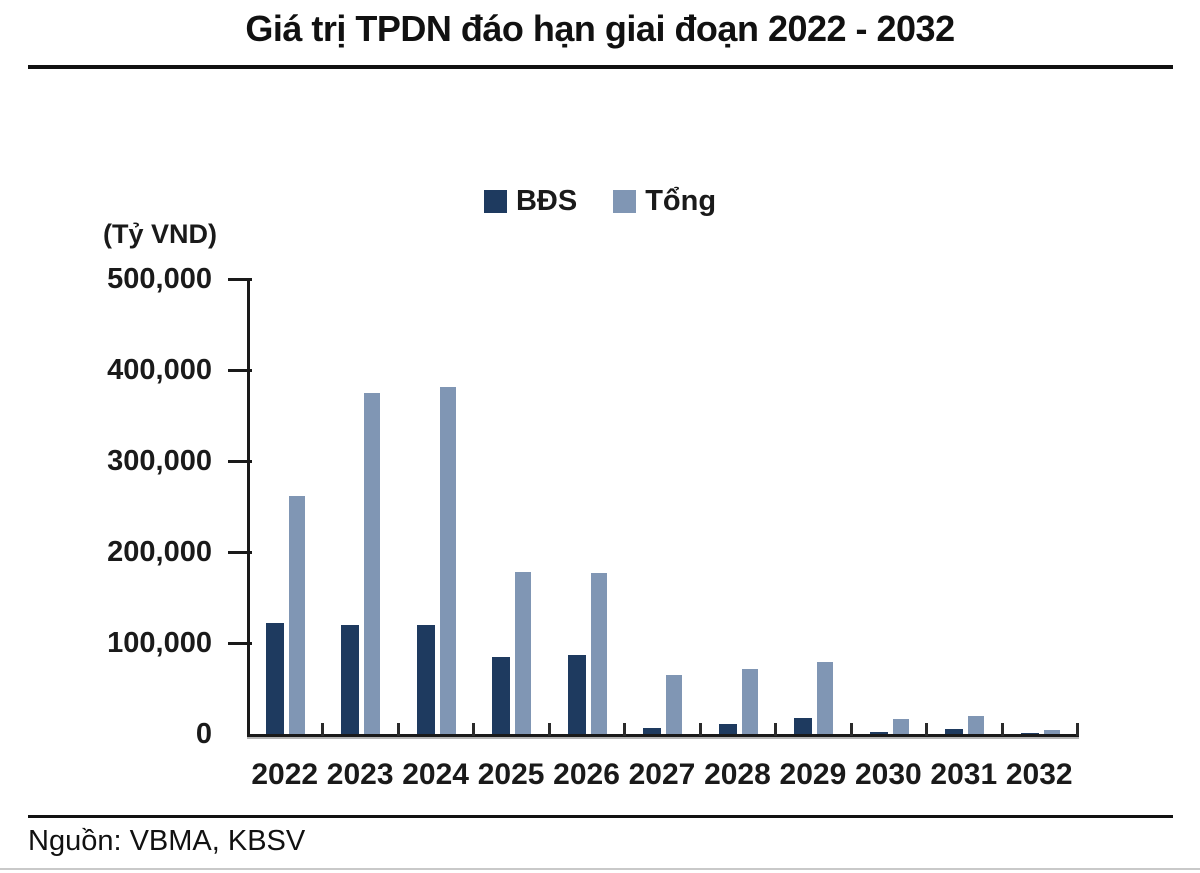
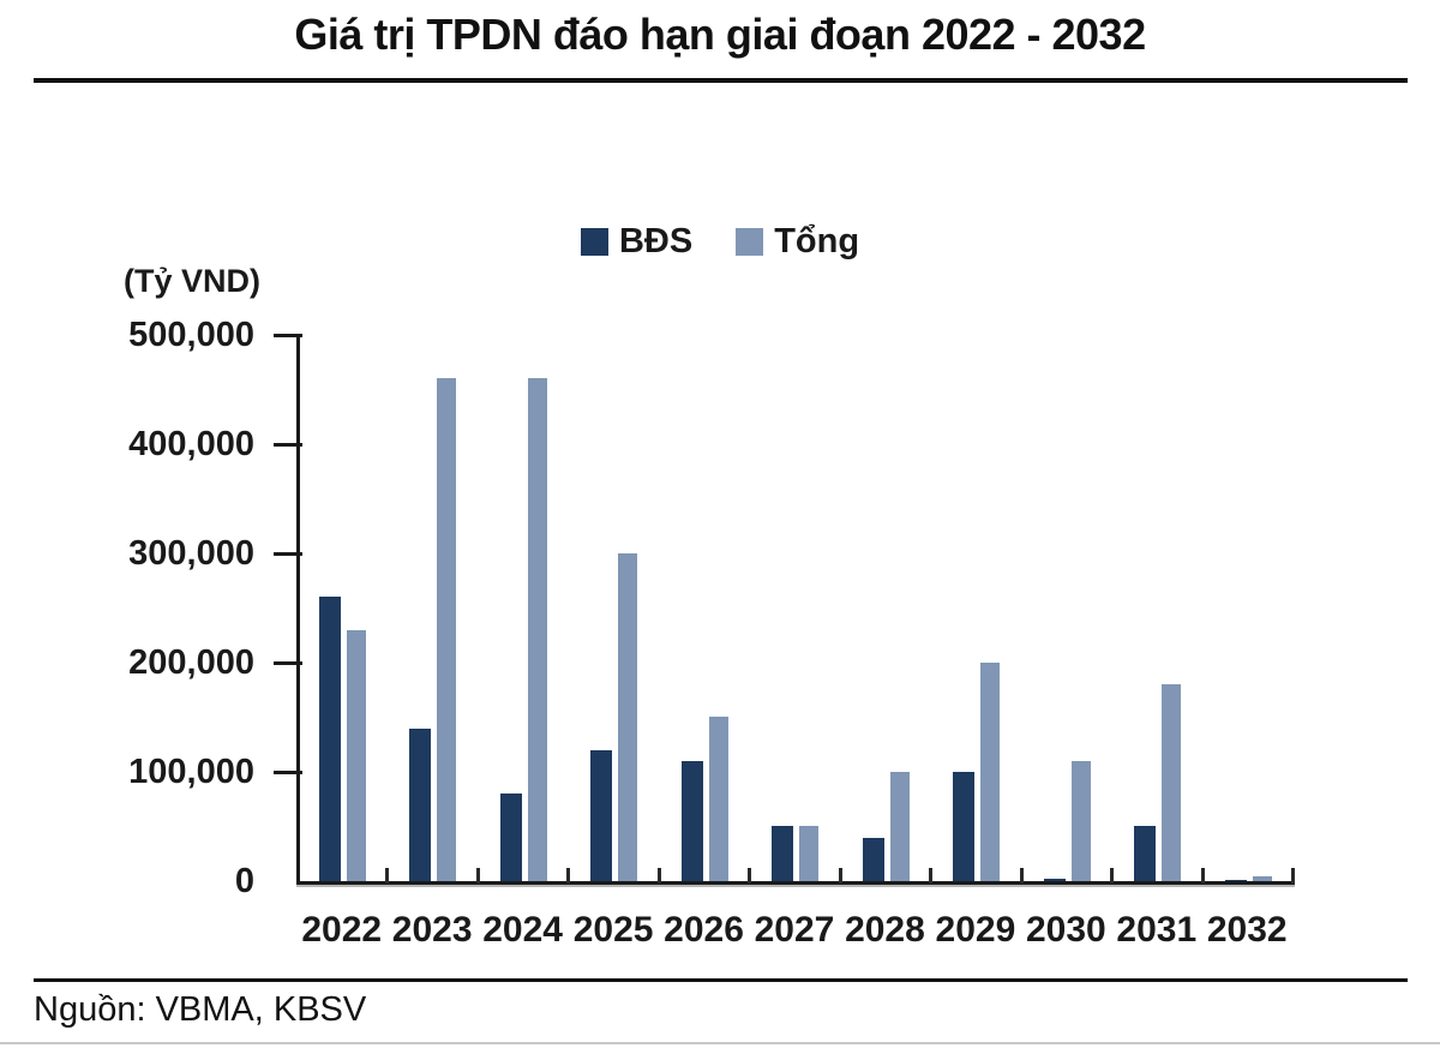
BĐS/2022: 120000 -> 260000
Tổng/2022: 260000 -> 230000
BĐS/2023: 120000 -> 140000
Tổng/2023: 380000 -> 460000
BĐS/2024: 120000 -> 80000
Tổng/2024: 380000 -> 460000
BĐS/2025: 80000 -> 120000
Tổng/2025: 180000 -> 300000
BĐS/2026: 90000 -> 110000
Tổng/2026: 180000 -> 150000
BĐS/2027: 10000 -> 50000
Tổng/2027: 60000 -> 50000
BĐS/2028: 10000 -> 40000
Tổng/2028: 70000 -> 100000
BĐS/2029: 20000 -> 100000
Tổng/2029: 80000 -> 200000
Tổng/2030: 20000 -> 110000
BĐS/2031: 10000 -> 50000
Tổng/2031: 20000 -> 180000
